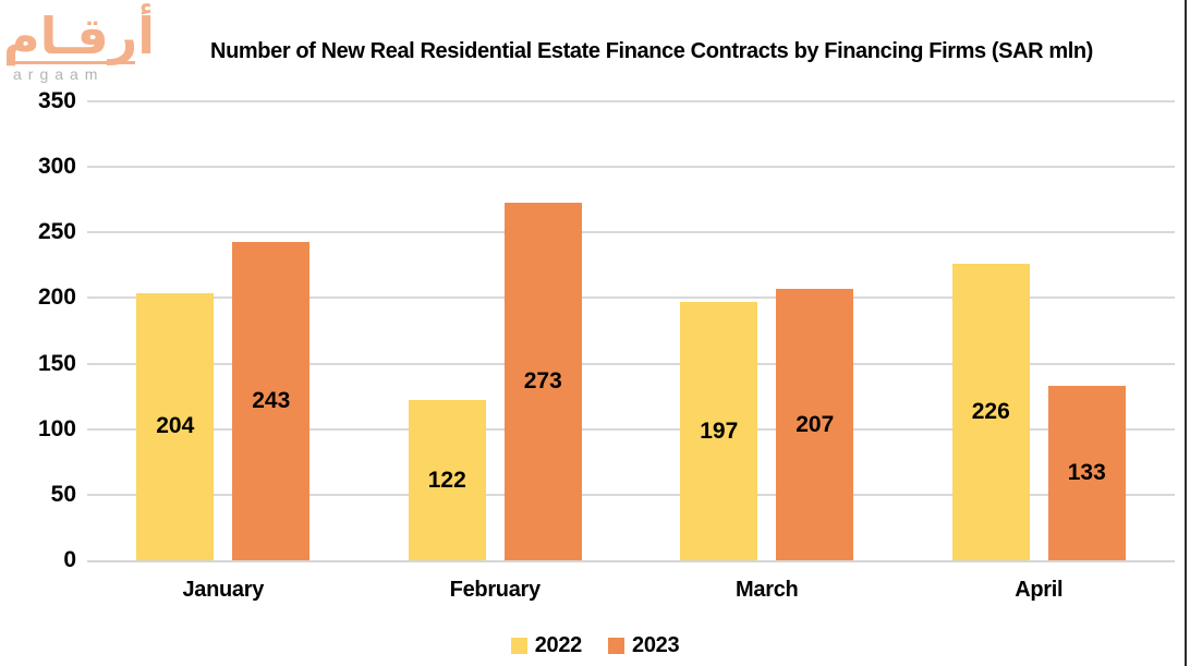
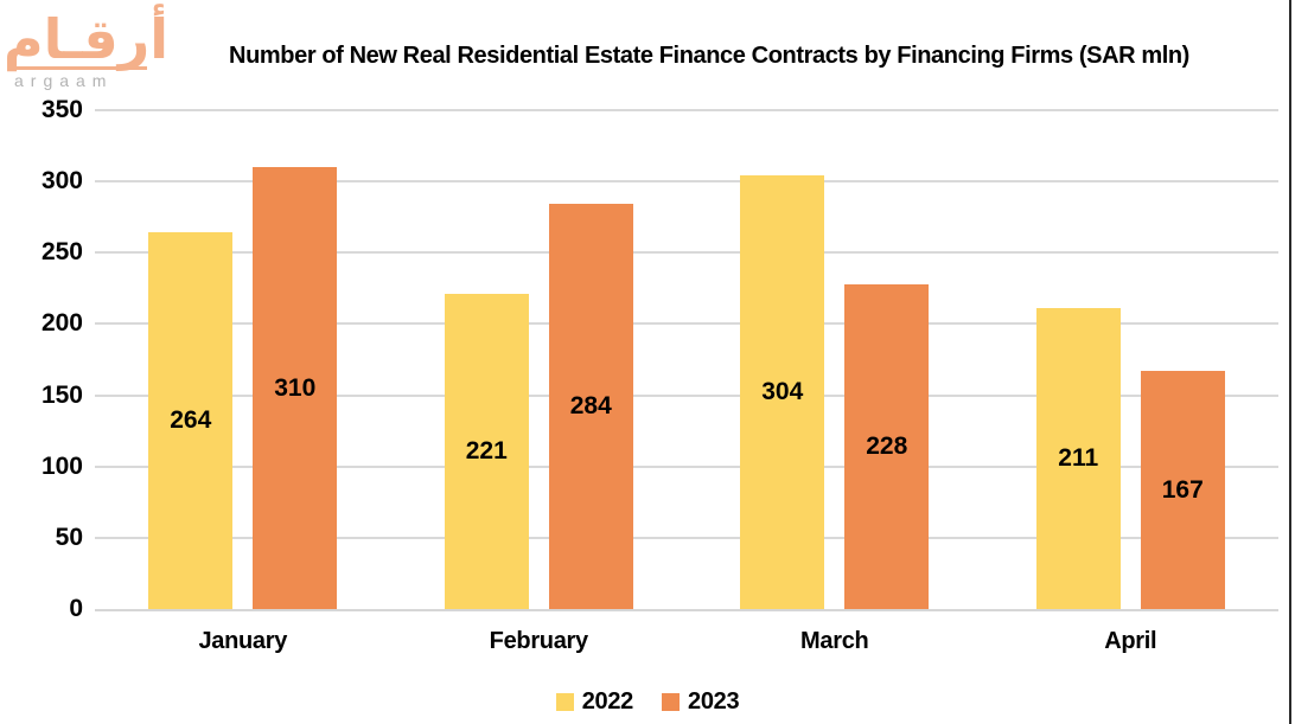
2022/January: 204 -> 264
2023/January: 243 -> 310
2022/February: 122 -> 221
2023/February: 273 -> 284
2022/March: 197 -> 304
2023/March: 207 -> 228
2022/April: 226 -> 211
2023/April: 133 -> 167
